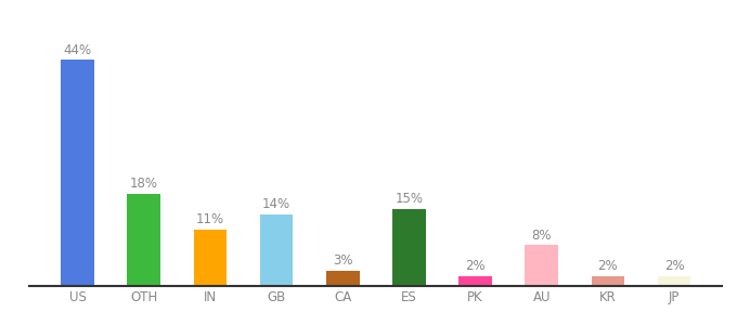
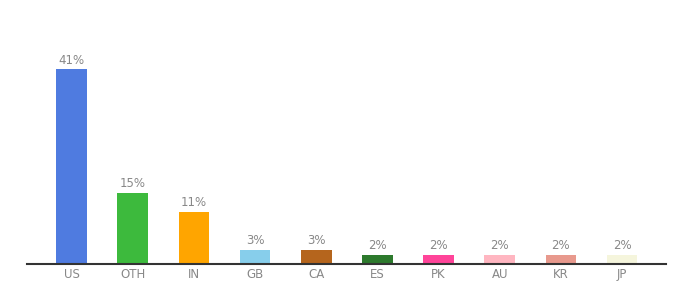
US: 44% -> 41%
OTH: 18% -> 15%
GB: 14% -> 3%
ES: 15% -> 2%
AU: 8% -> 2%
